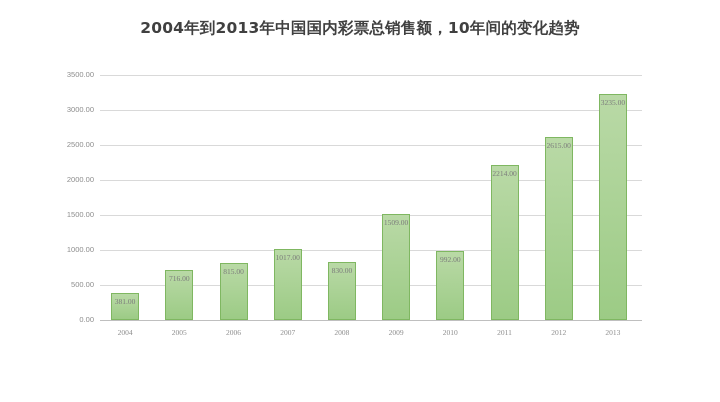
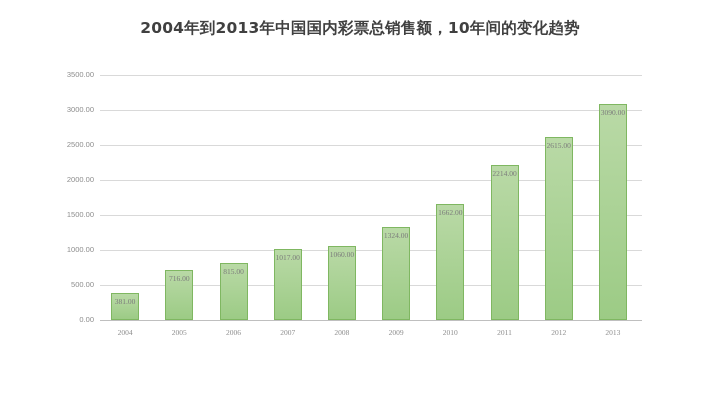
2008: 830.00 -> 1060.00
2009: 1509.00 -> 1324.00
2010: 992.00 -> 1662.00
2013: 3235.00 -> 3090.00
